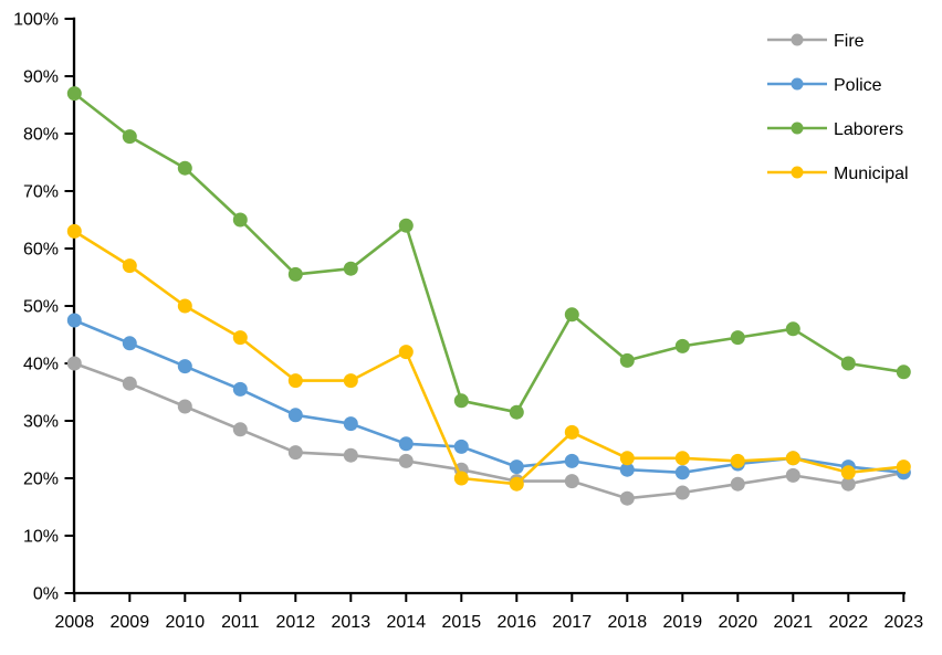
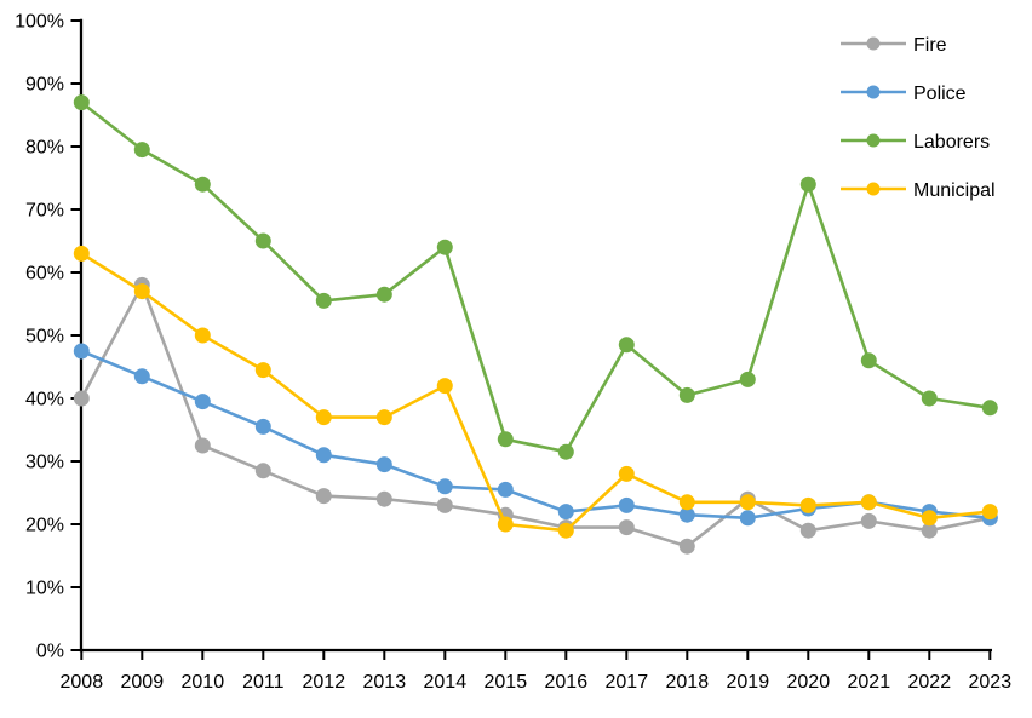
Fire/2009: 36% -> 58%
Fire/2019: 18% -> 24%
Laborers/2020: 44% -> 74%
